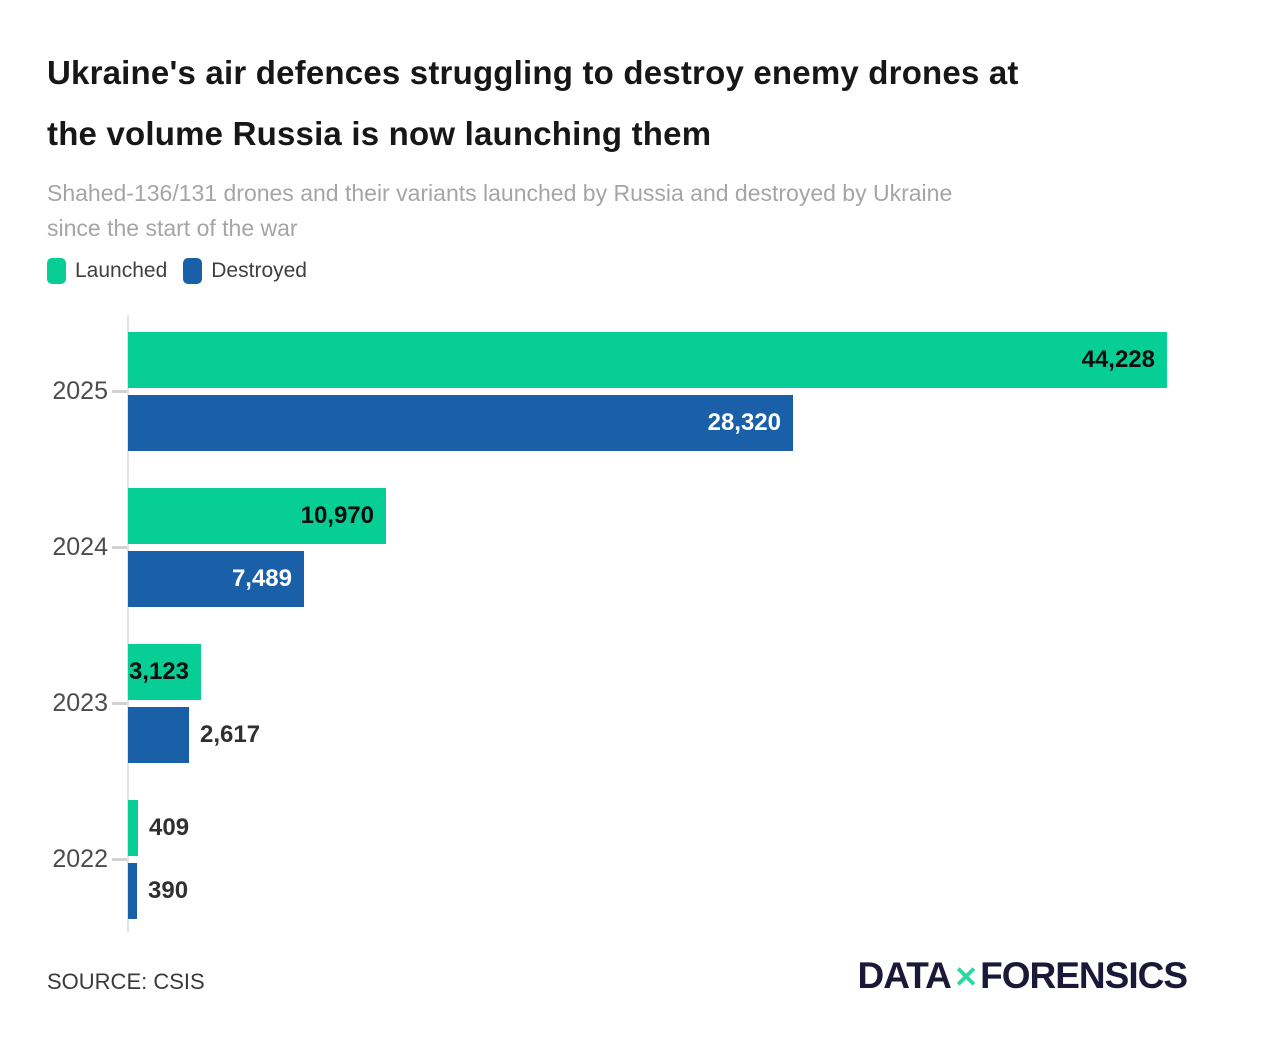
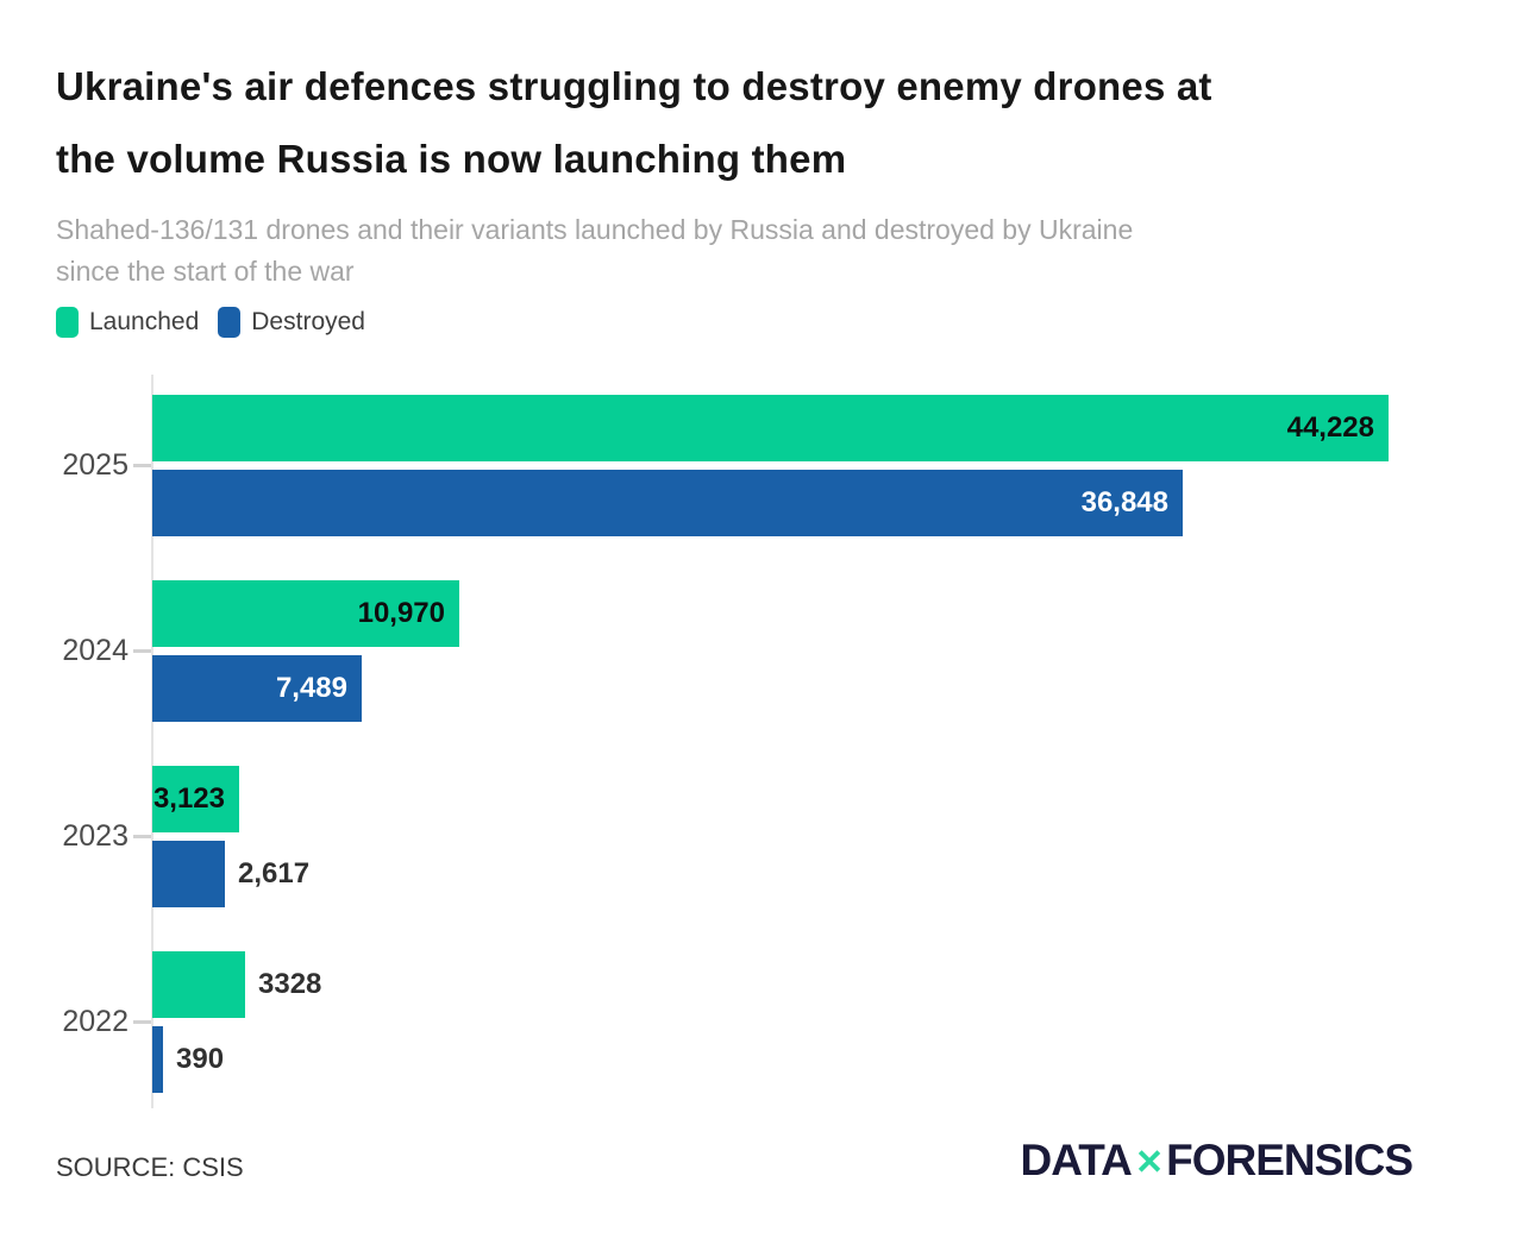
Destroyed/2025: 28,320 -> 36,848
Launched/2022: 409 -> 3328
